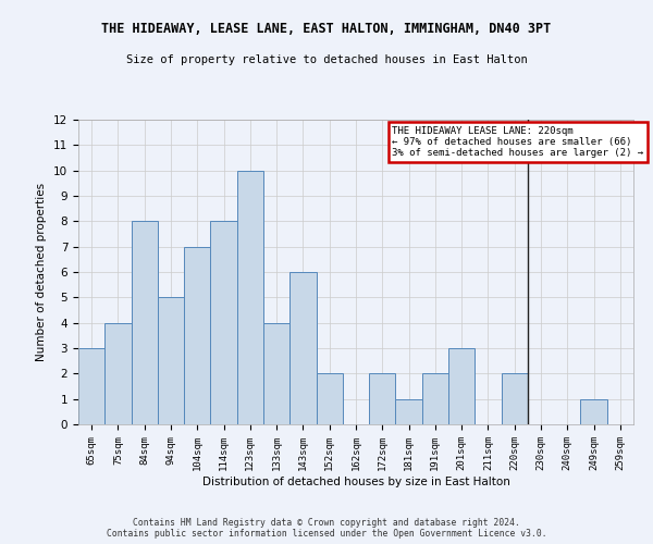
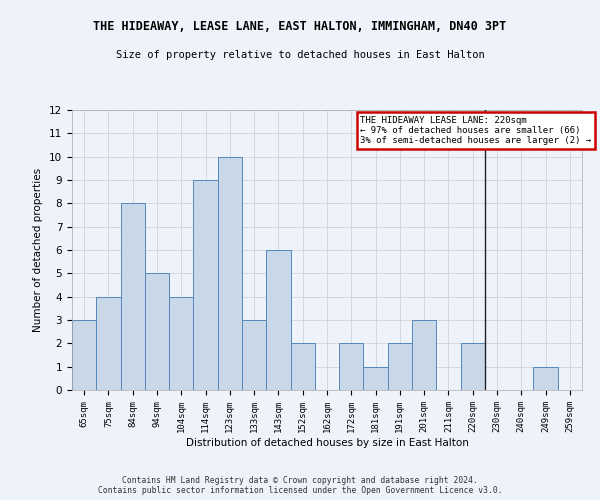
104sqm: 7 -> 4
114sqm: 8 -> 9
133sqm: 4 -> 3
